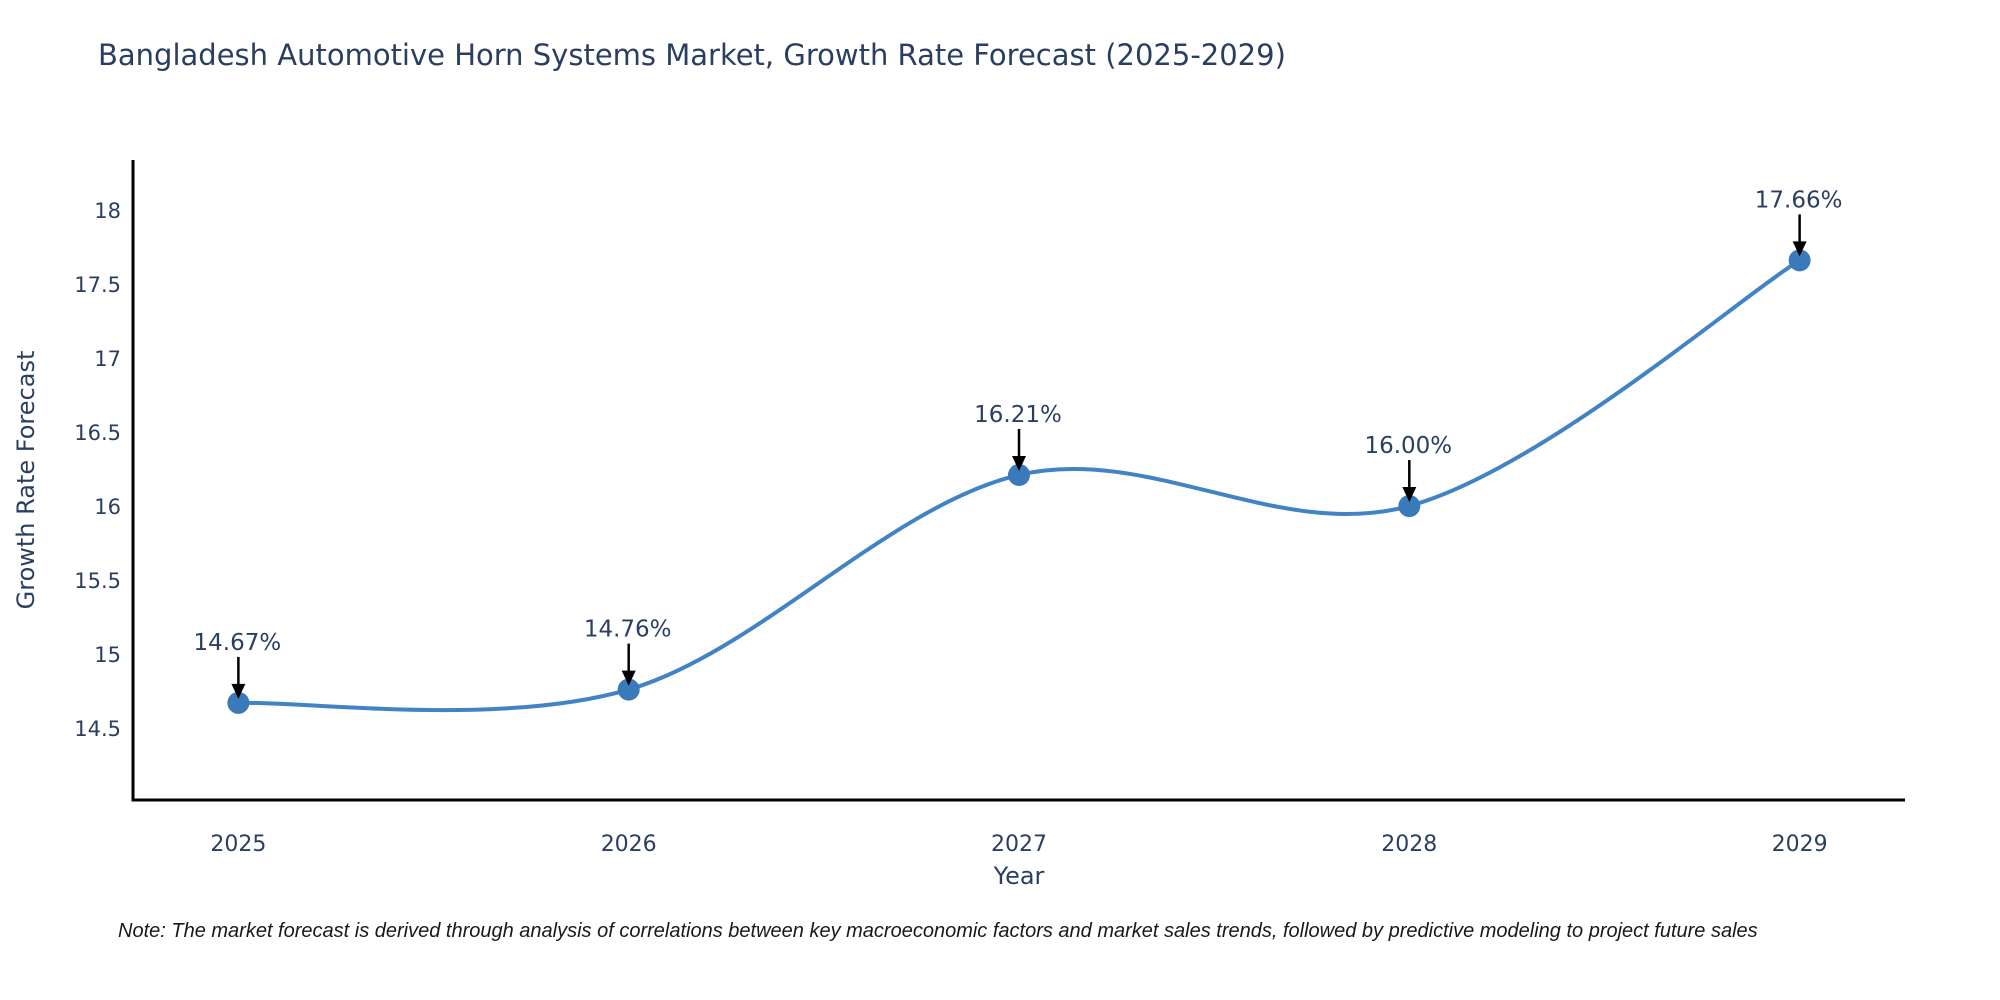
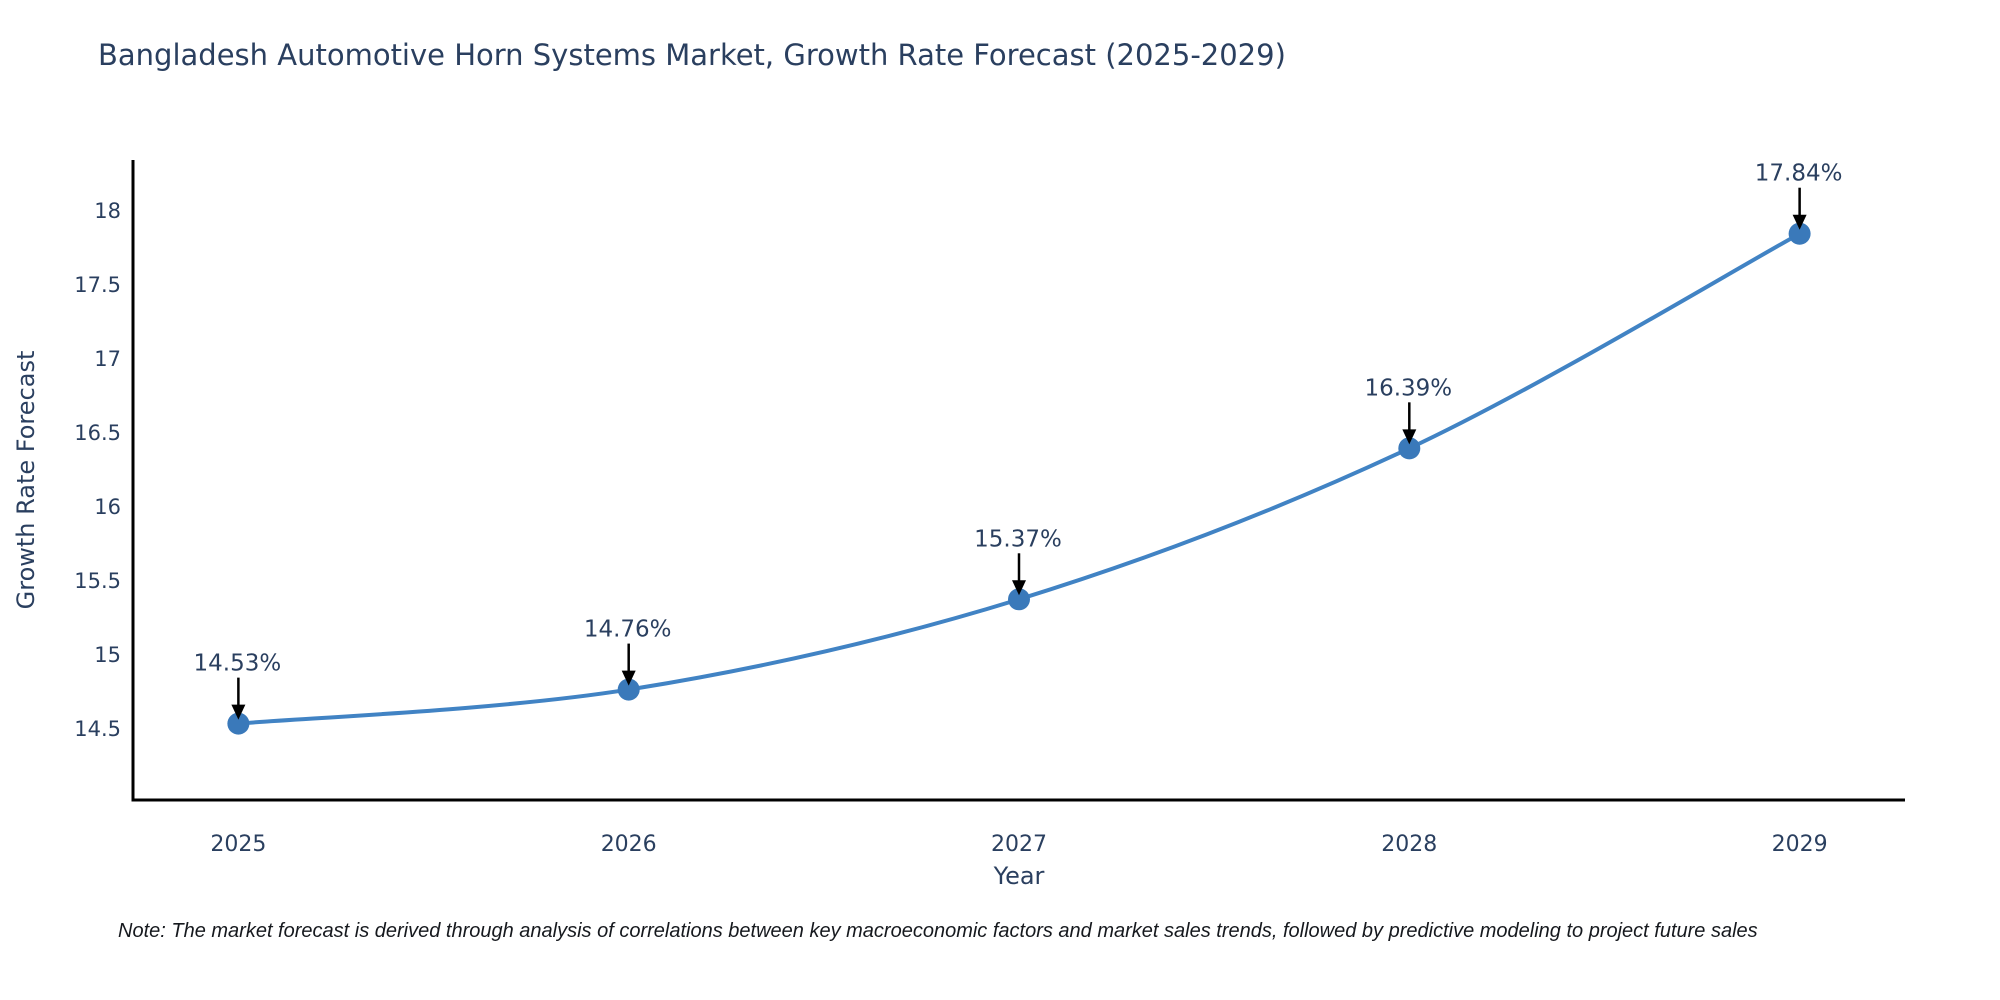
2025: 14.67% -> 14.53%
2027: 16.21% -> 15.37%
2028: 16.00% -> 16.39%
2029: 17.66% -> 17.84%
